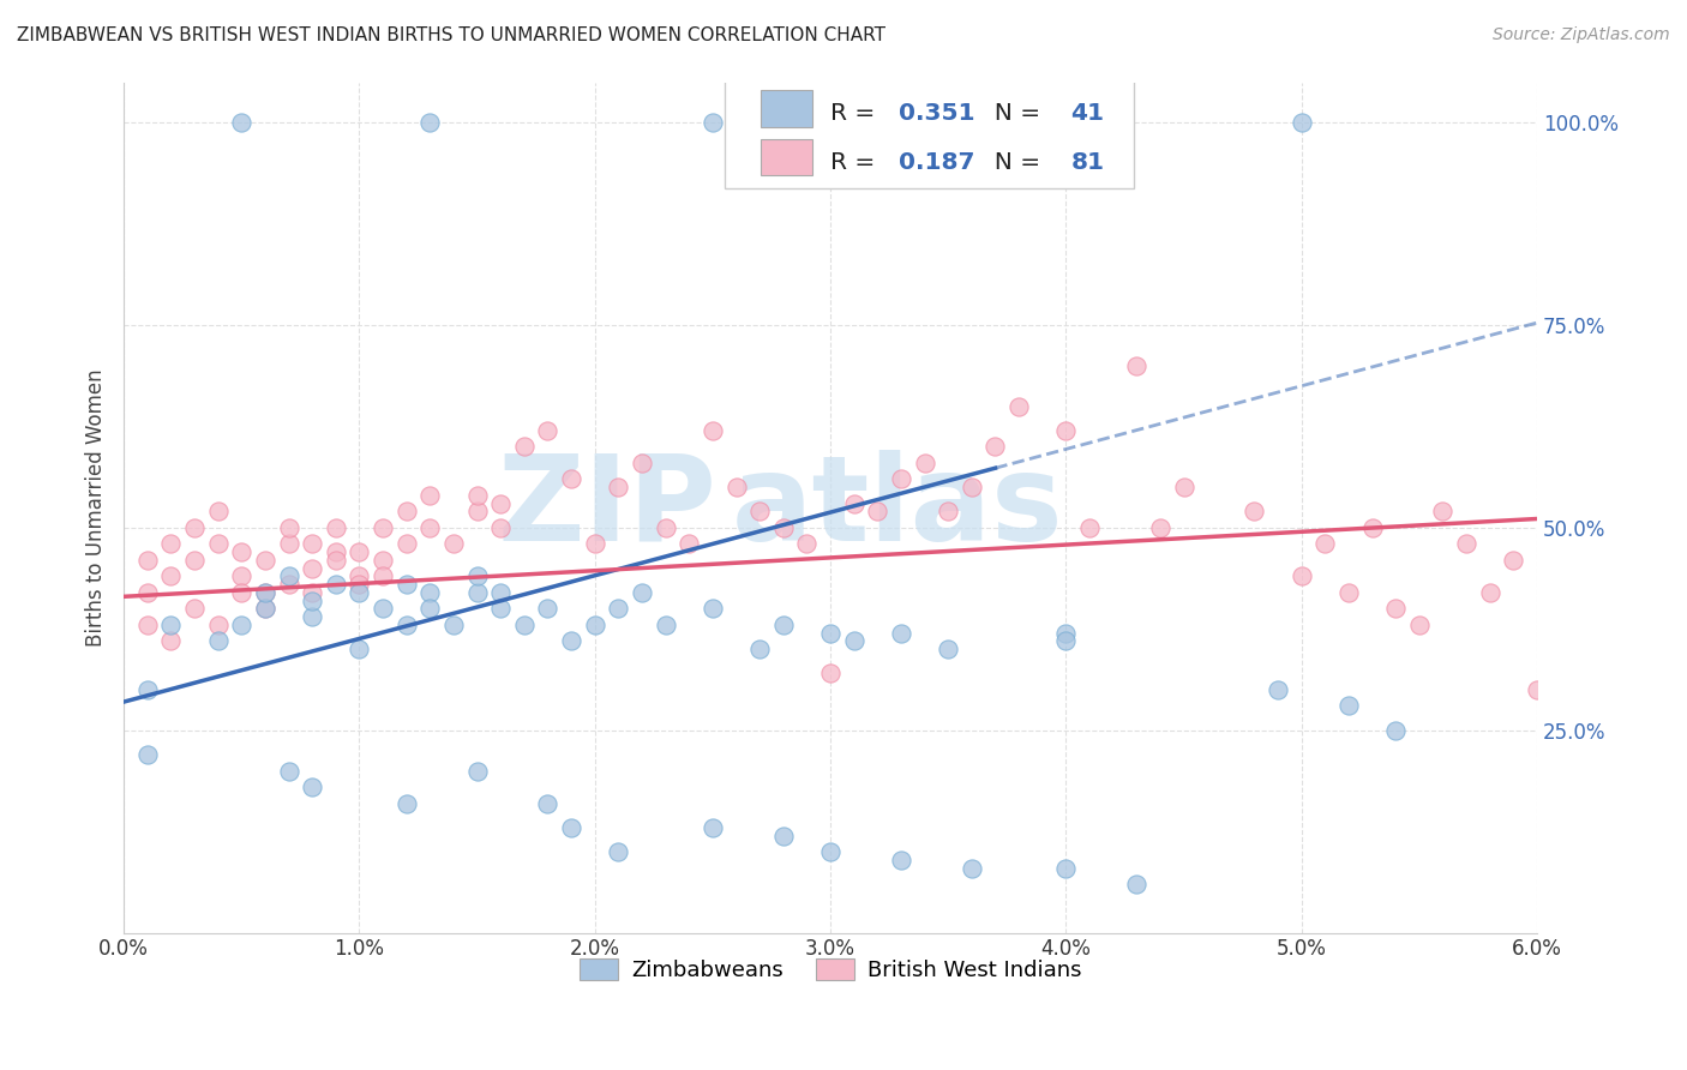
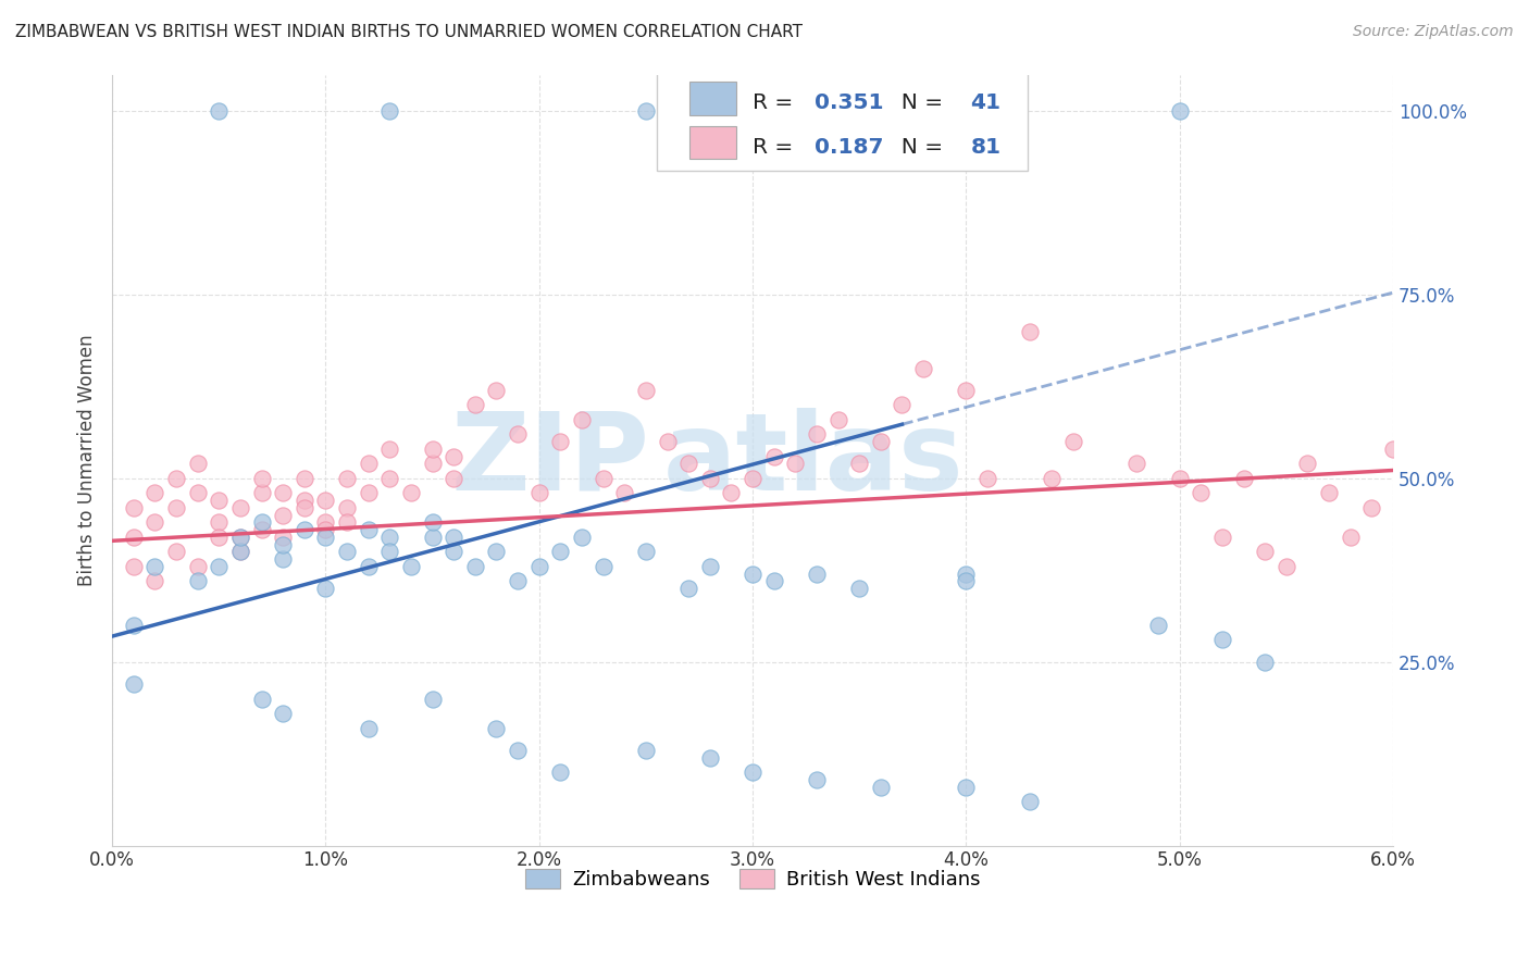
British West Indians/3.0%: 32% -> 50%
British West Indians/5.0%: 44% -> 50%
British West Indians/6.0%: 30% -> 54%
